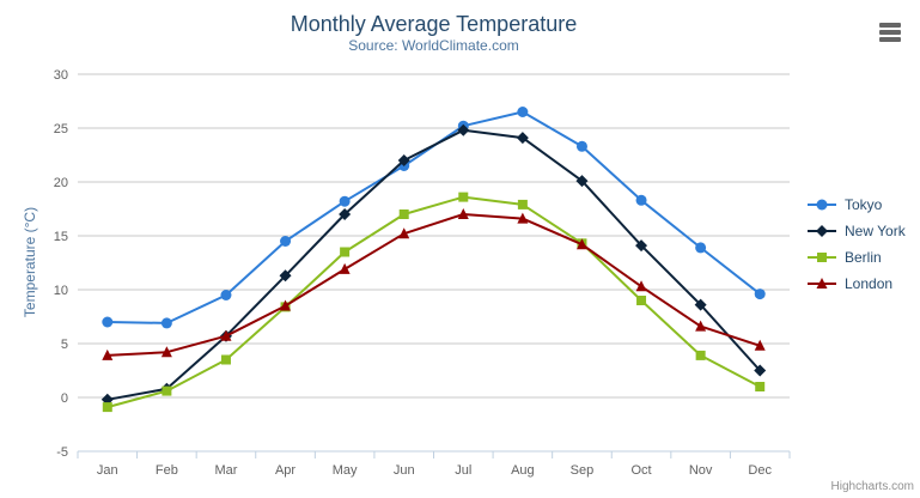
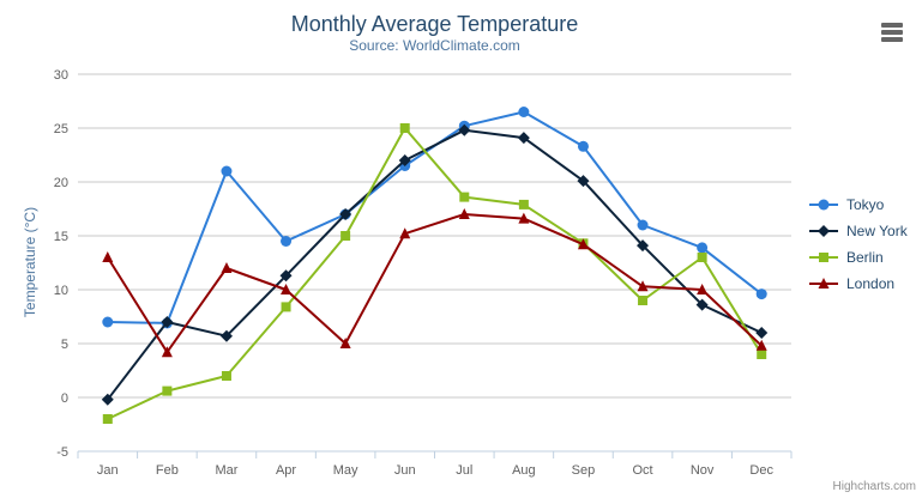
Berlin/Jan: -1 -> -2
London/Jan: 4 -> 13
New York/Feb: 1 -> 7
Tokyo/Mar: 10 -> 21
Berlin/Mar: 4 -> 2
London/Mar: 6 -> 12
London/Apr: 8 -> 10
Tokyo/May: 18 -> 17
Berlin/May: 14 -> 15
London/May: 12 -> 5
Berlin/Jun: 17 -> 25
Tokyo/Oct: 18 -> 16
Berlin/Nov: 4 -> 13
London/Nov: 7 -> 10
New York/Dec: 2 -> 6
Berlin/Dec: 1 -> 4
